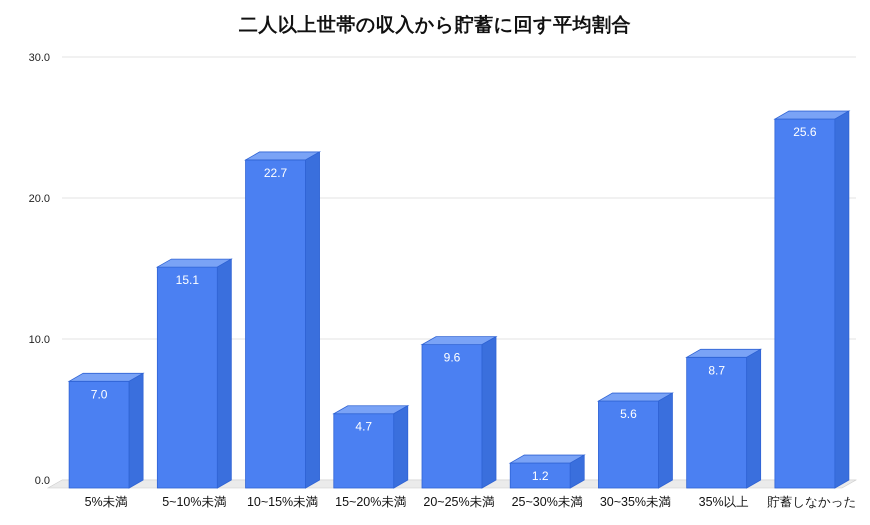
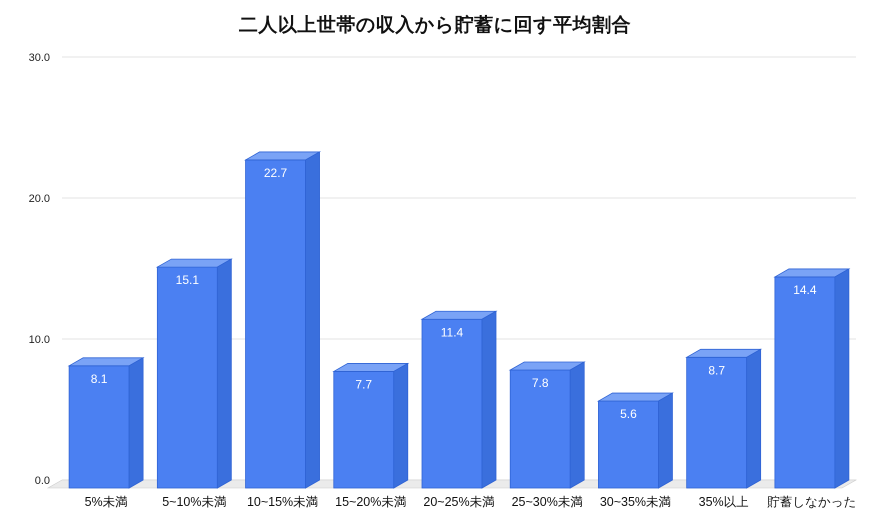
5%未満: 7.0 -> 8.1
15~20%未満: 4.7 -> 7.7
20~25%未満: 9.6 -> 11.4
25~30%未満: 1.2 -> 7.8
貯蓄しなかった: 25.6 -> 14.4
